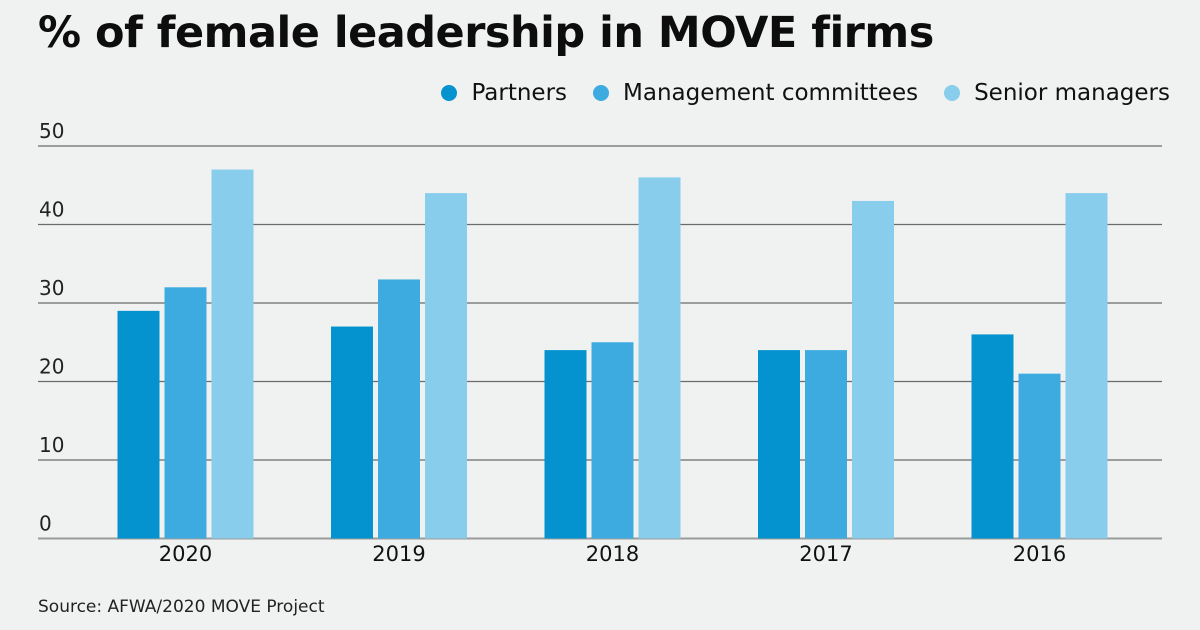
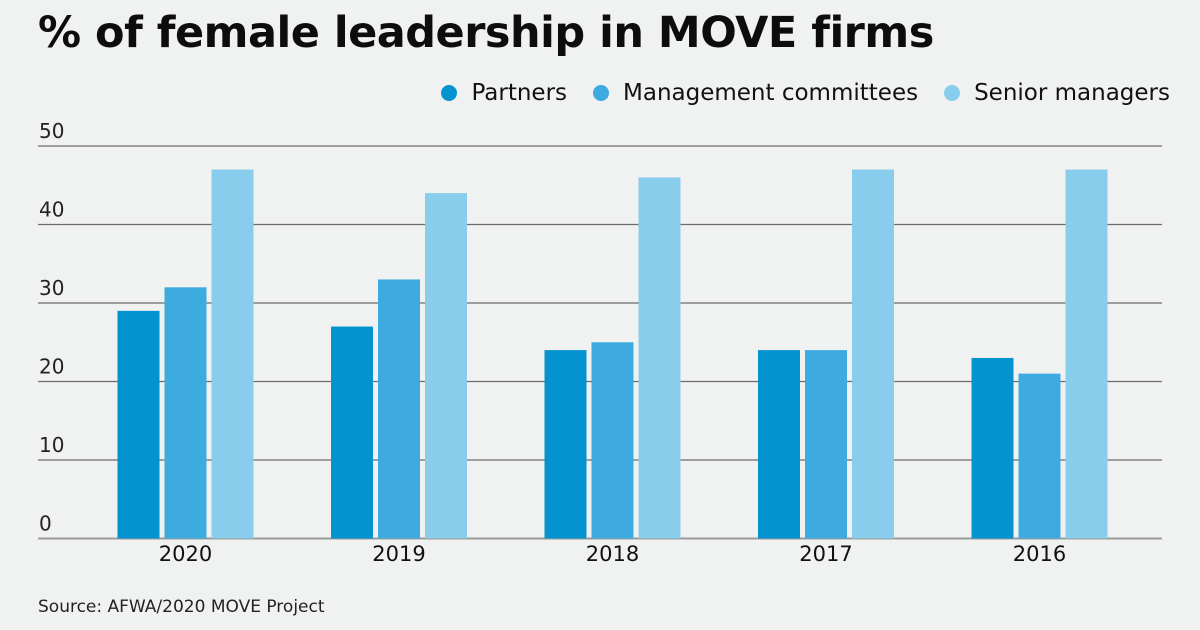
Senior managers/2017: 43 -> 47
Partners/2016: 26 -> 23
Senior managers/2016: 44 -> 47
